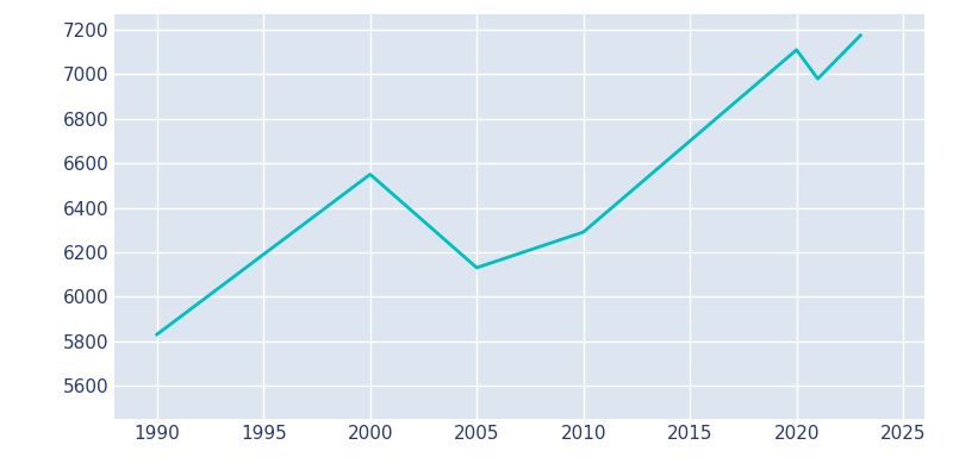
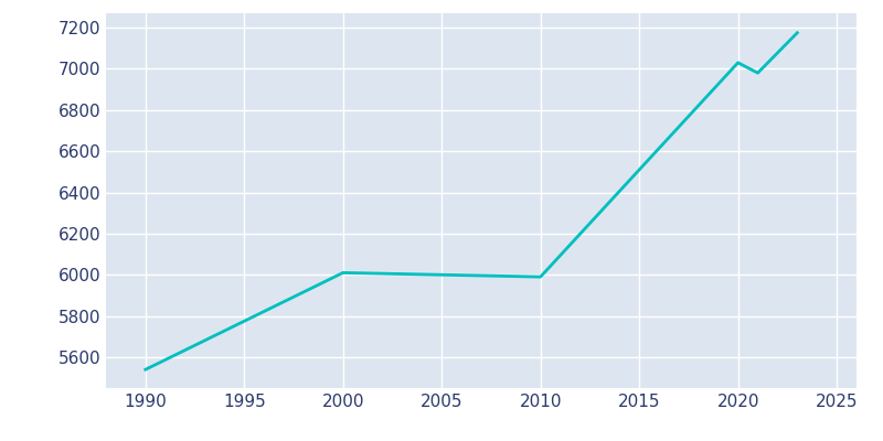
1990: 5830 -> 5540
2000: 6550 -> 6010
2005: 6130 -> 6000
2010: 6290 -> 5990
2020: 7110 -> 7030
